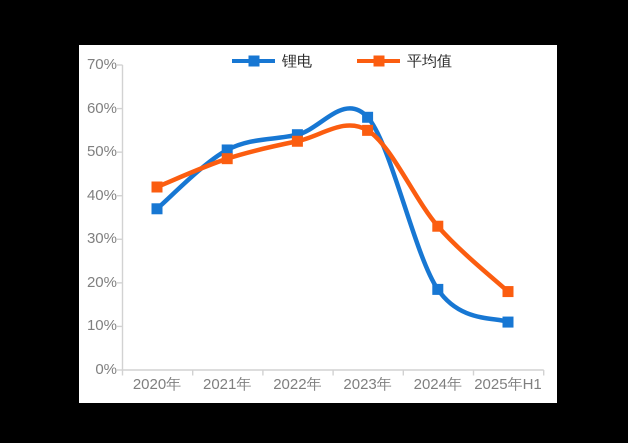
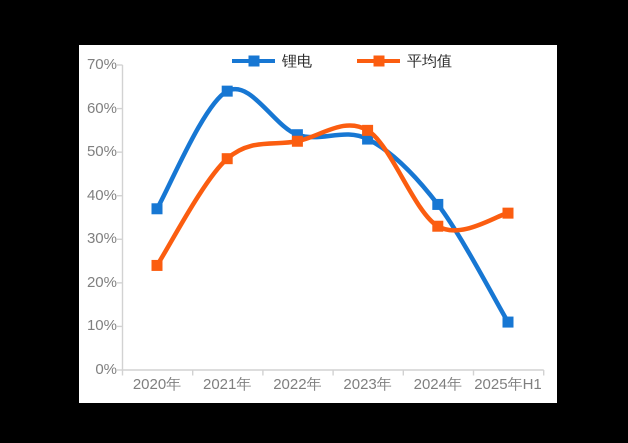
平均值/2020年: 42% -> 24%
锂电/2021年: 50% -> 64%
锂电/2023年: 58% -> 53%
锂电/2024年: 18% -> 38%
平均值/2025年H1: 18% -> 36%
